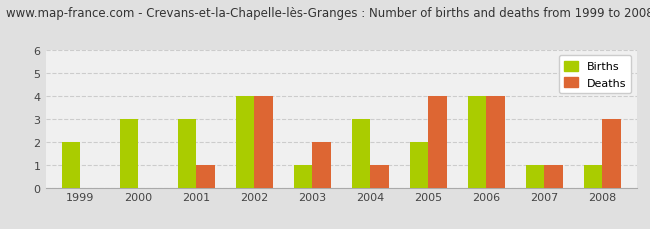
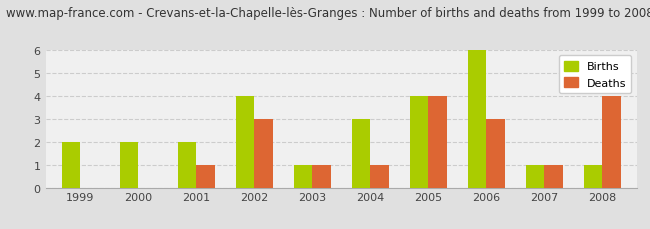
Births/2000: 3 -> 2
Births/2001: 3 -> 2
Deaths/2002: 4 -> 3
Deaths/2003: 2 -> 1
Births/2005: 2 -> 4
Births/2006: 4 -> 6
Deaths/2006: 4 -> 3
Deaths/2008: 3 -> 4
